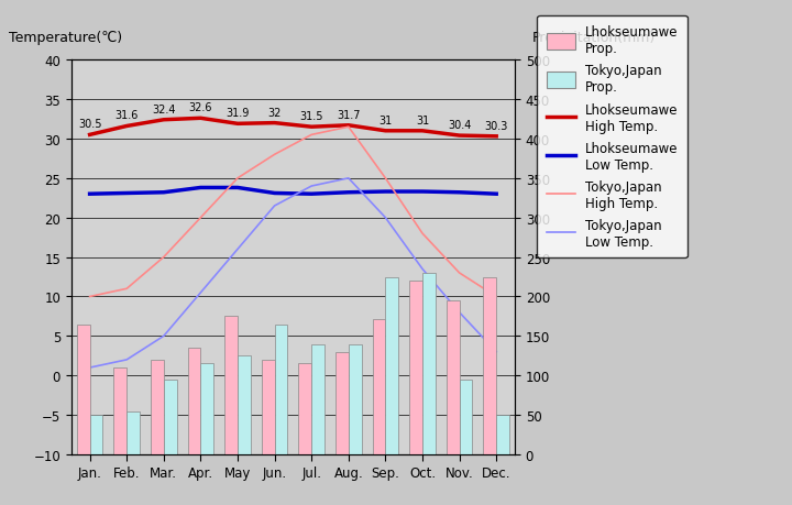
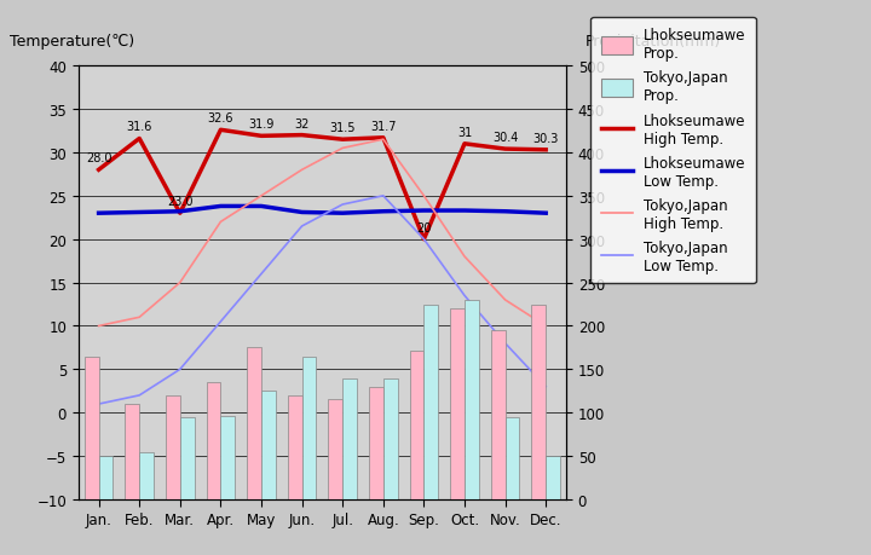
Lhokseumawe High Temp./Jan.: 30.5 -> 28.0
Lhokseumawe High Temp./Mar.: 32.4 -> 23.0
Tokyo,Japan High Temp./Apr.: 20.0 -> 22.0
Tokyo,Japan Prop./Apr.: 115 -> 96
Lhokseumawe High Temp./Sep.: 31 -> 20
